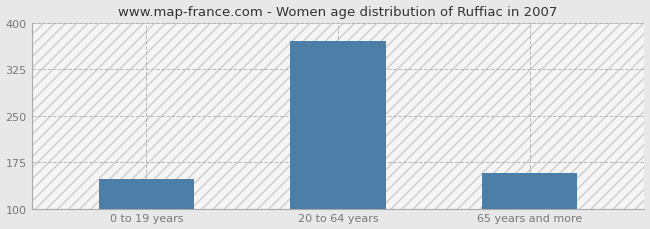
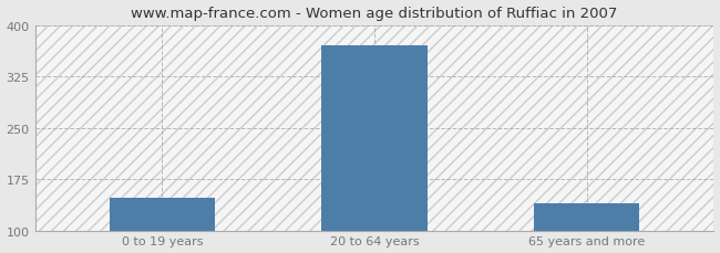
65 years and more: 158 -> 140
